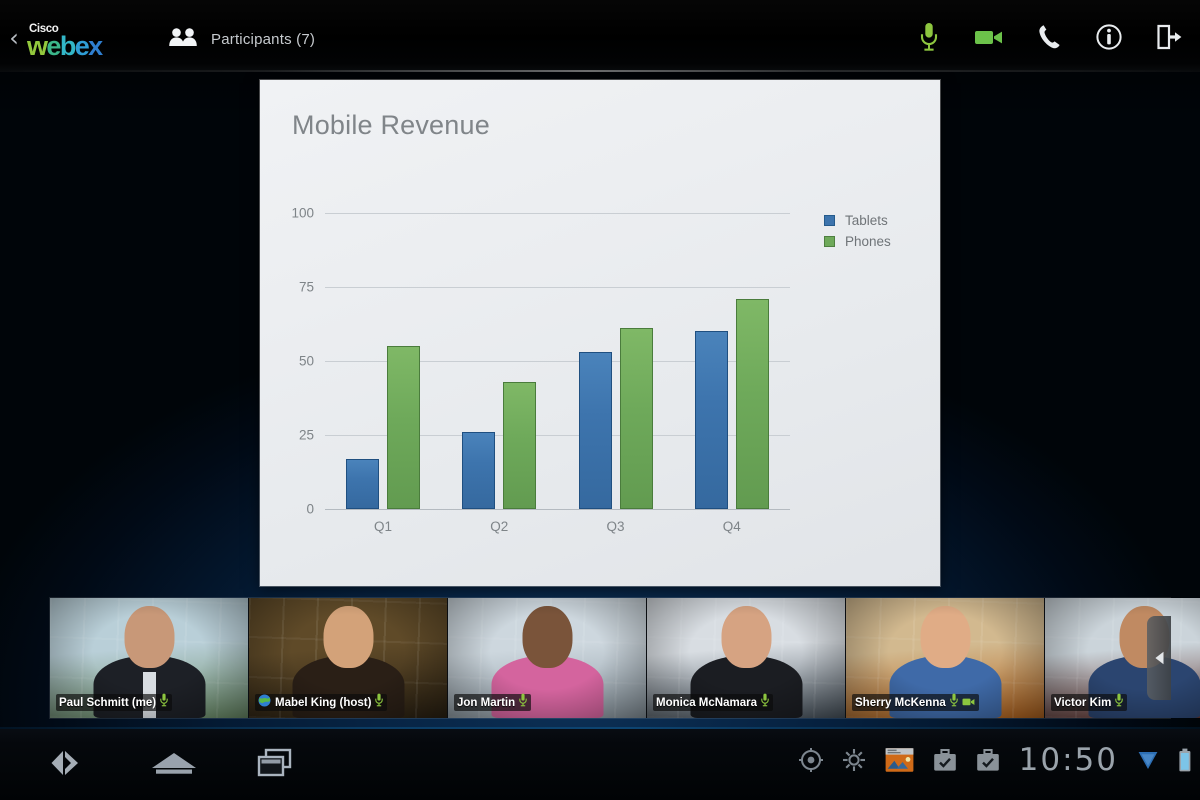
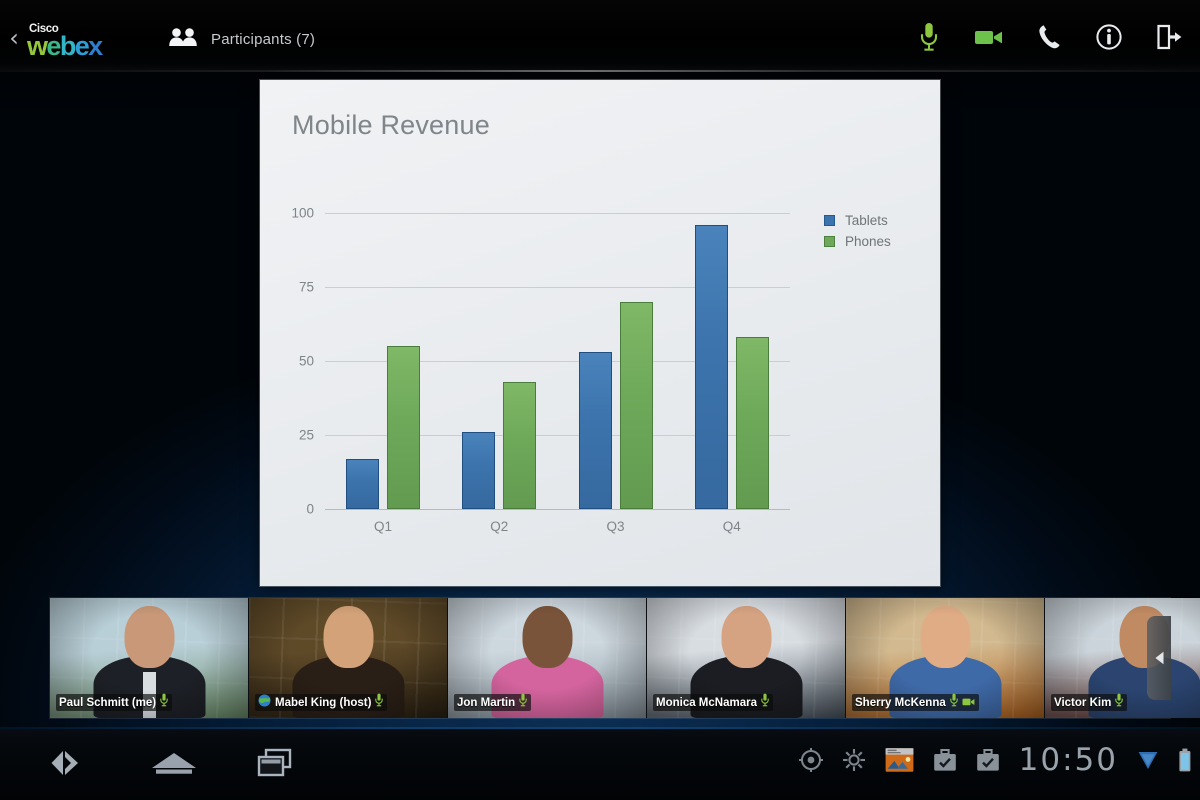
Phones/Q3: 61 -> 70
Tablets/Q4: 60 -> 96
Phones/Q4: 71 -> 58
